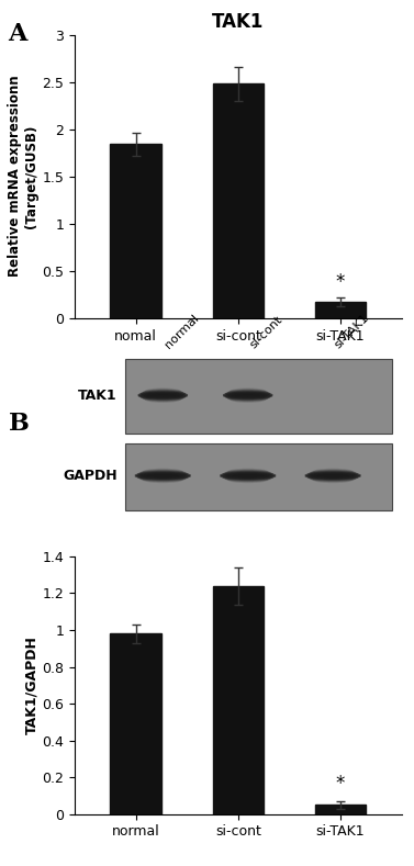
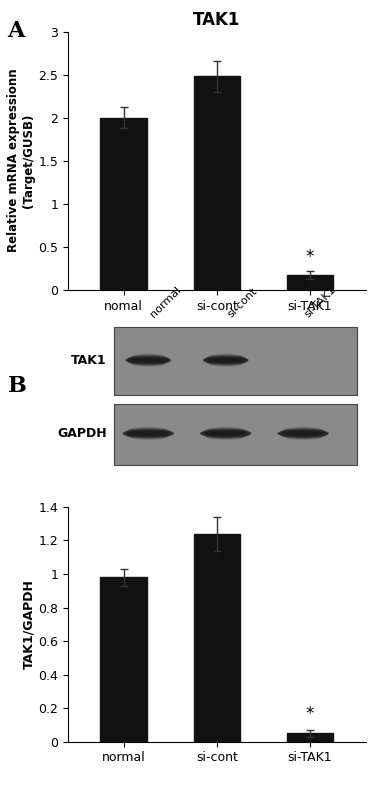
TAK1/nomal: 1.84 -> 2.00
